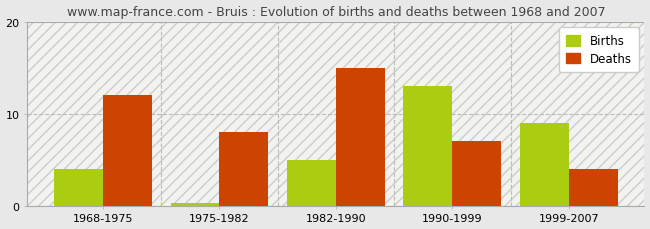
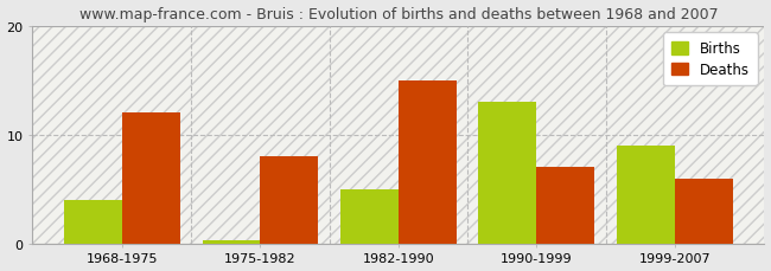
Deaths/1999-2007: 4 -> 6
